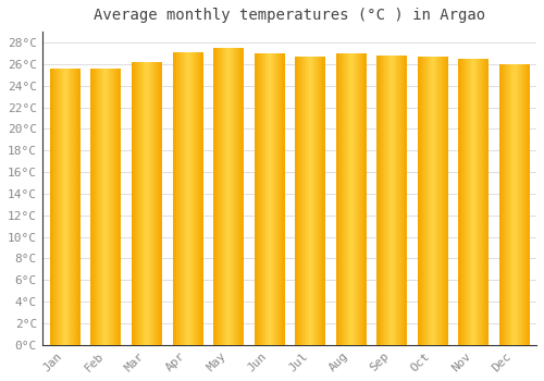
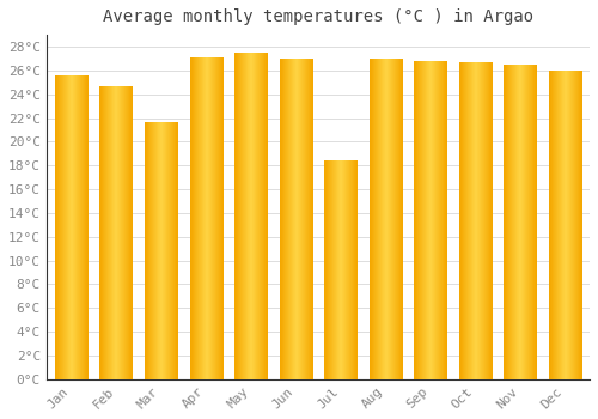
Feb: 25.5°C -> 24.6°C
Mar: 26.2°C -> 21.6°C
Jul: 26.7°C -> 18.4°C
